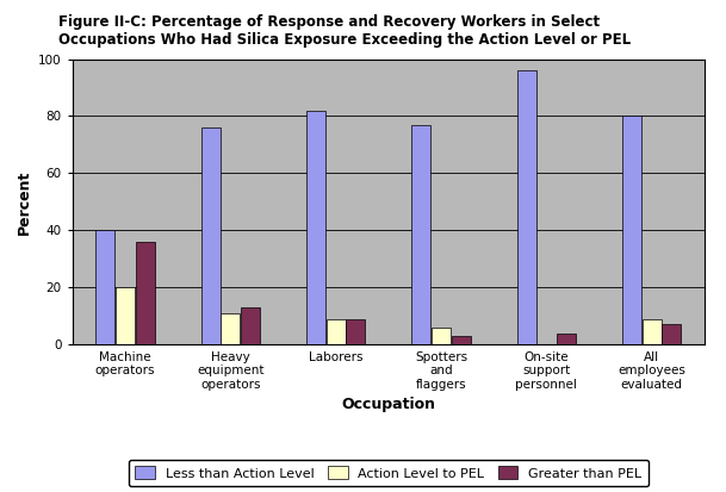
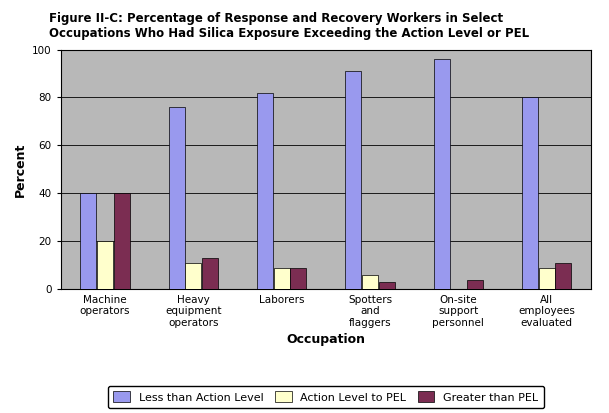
Greater than PEL/Machine operators: 36 -> 40
Less than Action Level/Spotters and flaggers: 77 -> 91
Greater than PEL/All employees evaluated: 7 -> 11
